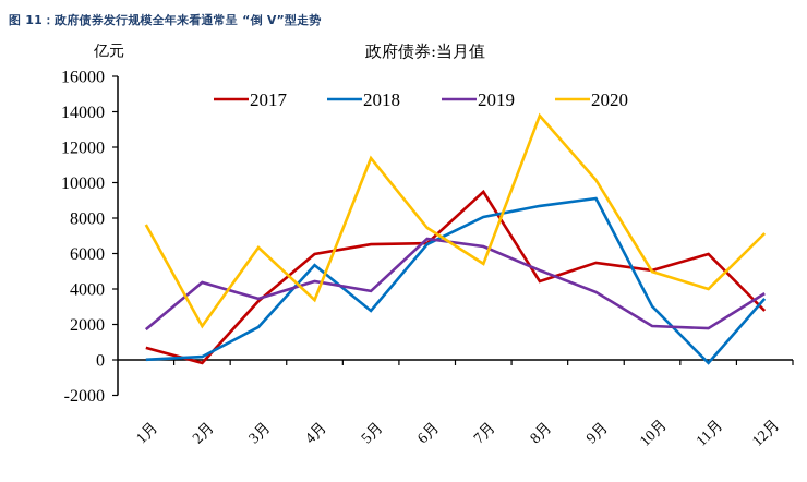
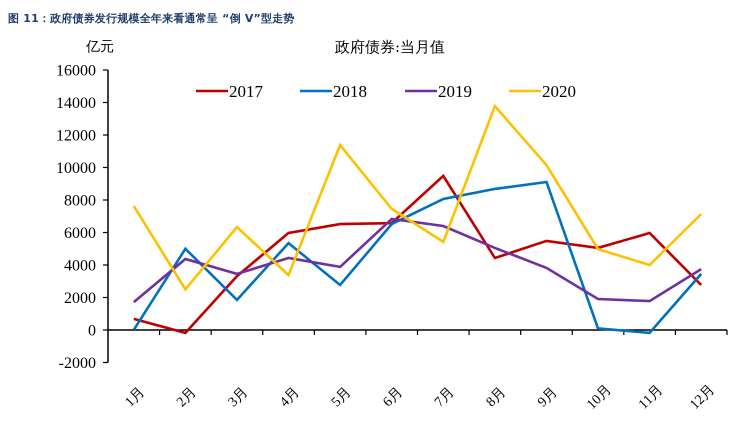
2018/2月: 200 -> 5000
2020/2月: 1900 -> 2500
2018/10月: 3000 -> 100
